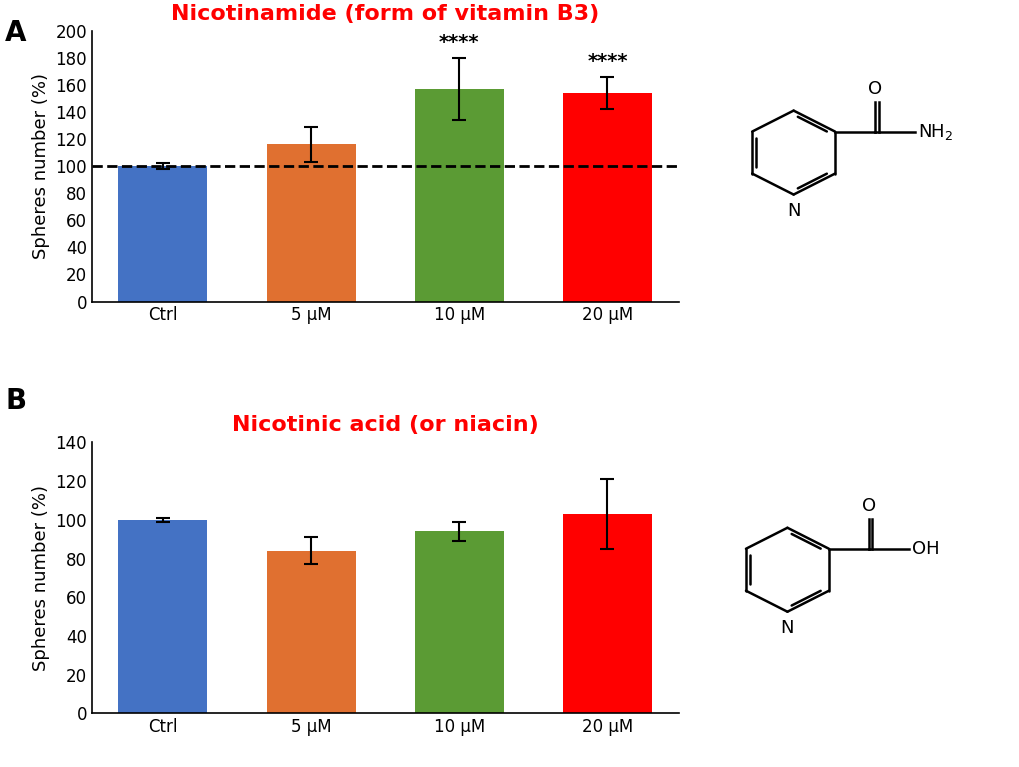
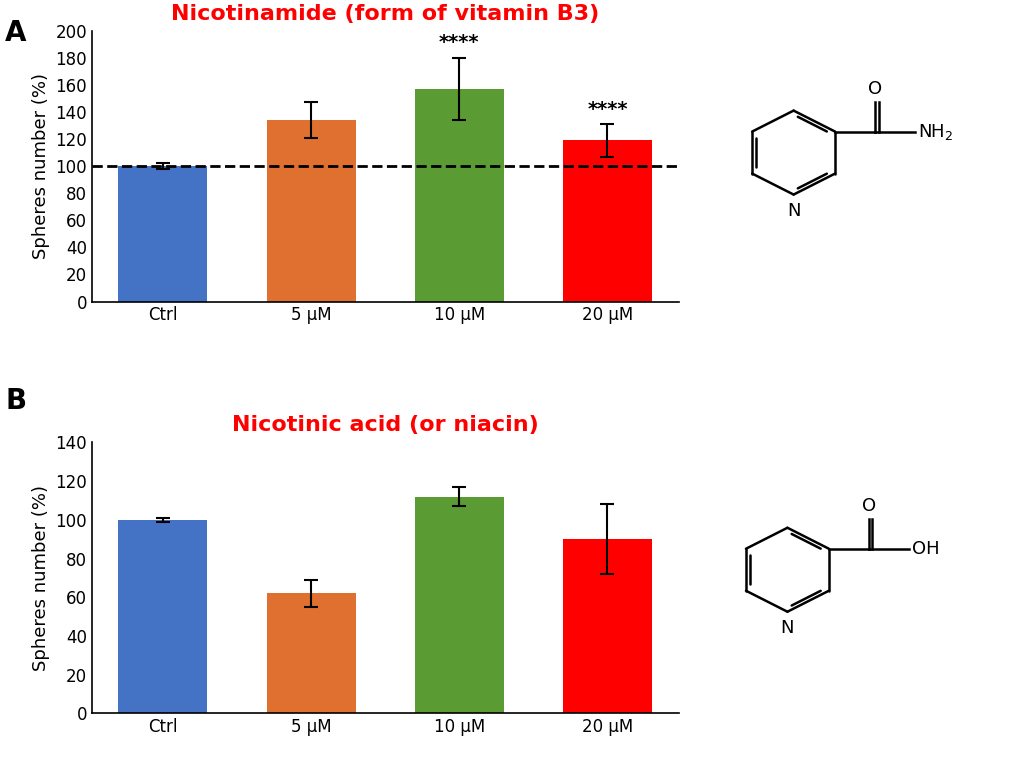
Nicotinamide (form of vitamin B3)/5 μM: 116 -> 134
Nicotinamide (form of vitamin B3)/20 μM: 154 -> 119
Nicotinic acid (or niacin)/5 μM: 84 -> 62
Nicotinic acid (or niacin)/10 μM: 94 -> 112
Nicotinic acid (or niacin)/20 μM: 103 -> 90
